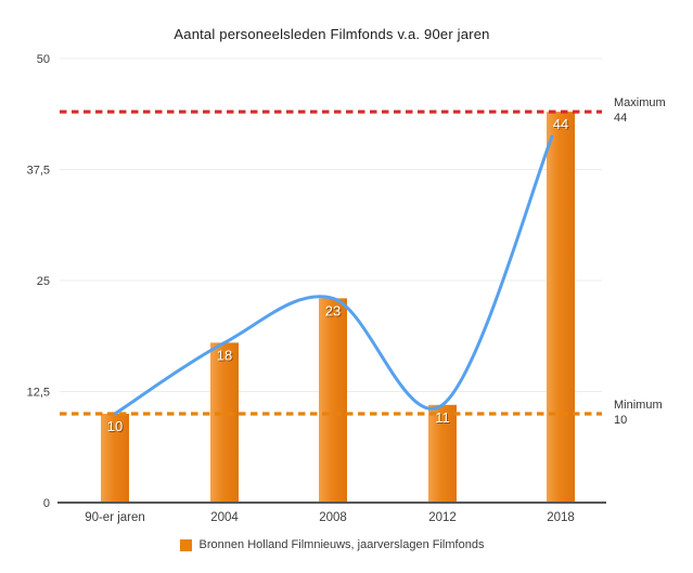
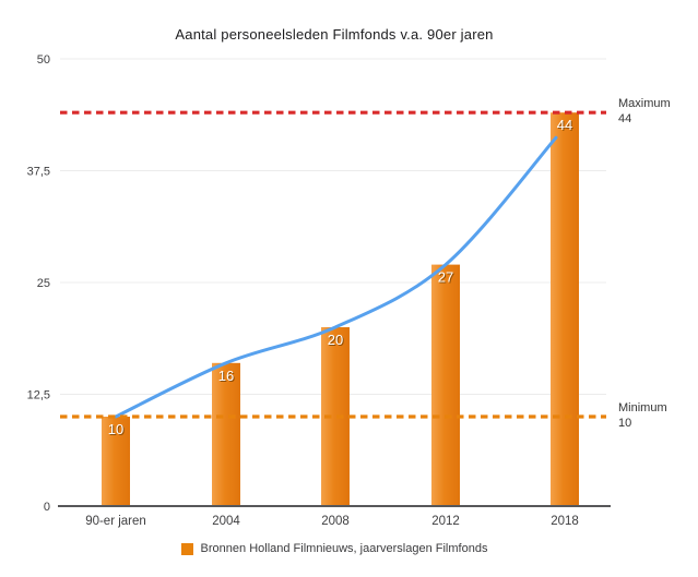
2004: 18 -> 16
2008: 23 -> 20
2012: 11 -> 27
